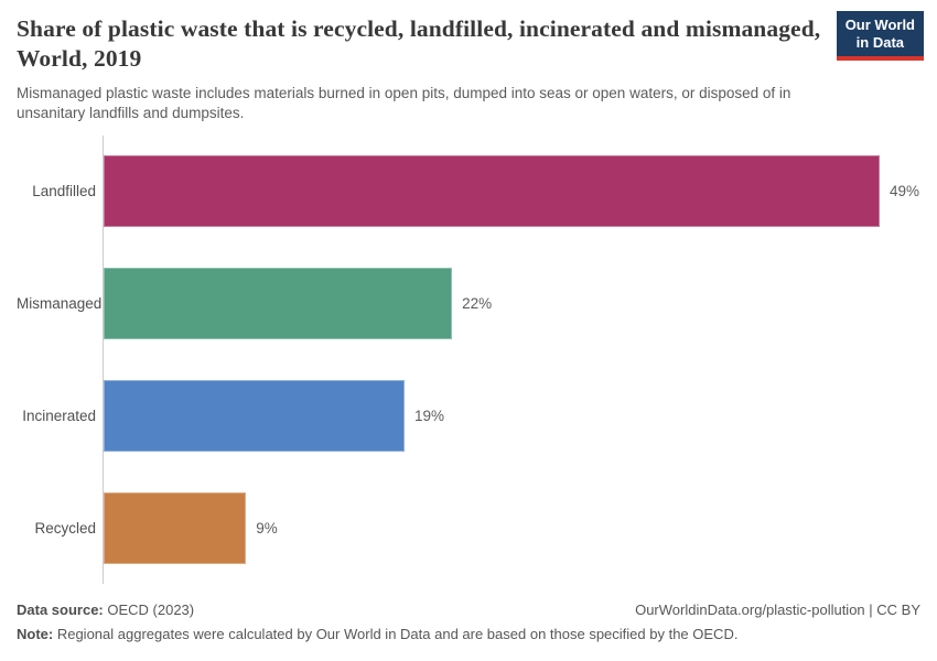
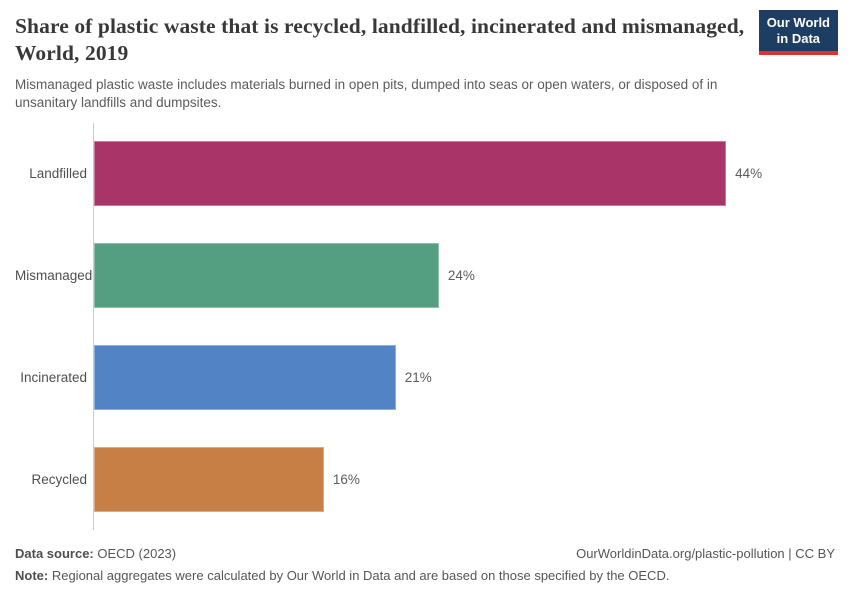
Landfilled: 49% -> 44%
Mismanaged: 22% -> 24%
Incinerated: 19% -> 21%
Recycled: 9% -> 16%
